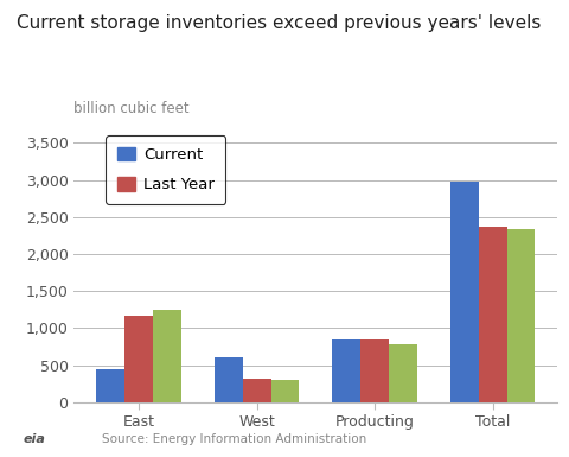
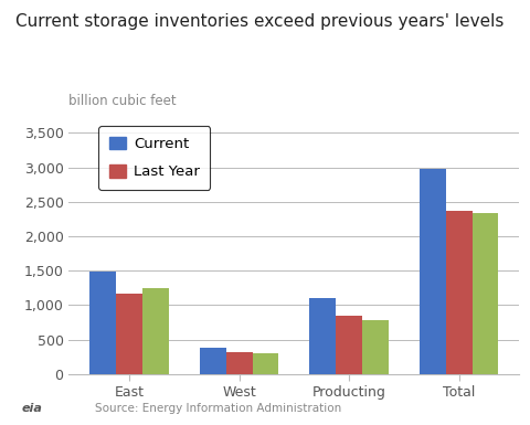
Current/East: 440 -> 1,480
Current/West: 600 -> 380
Current/Producting: 840 -> 1,100
